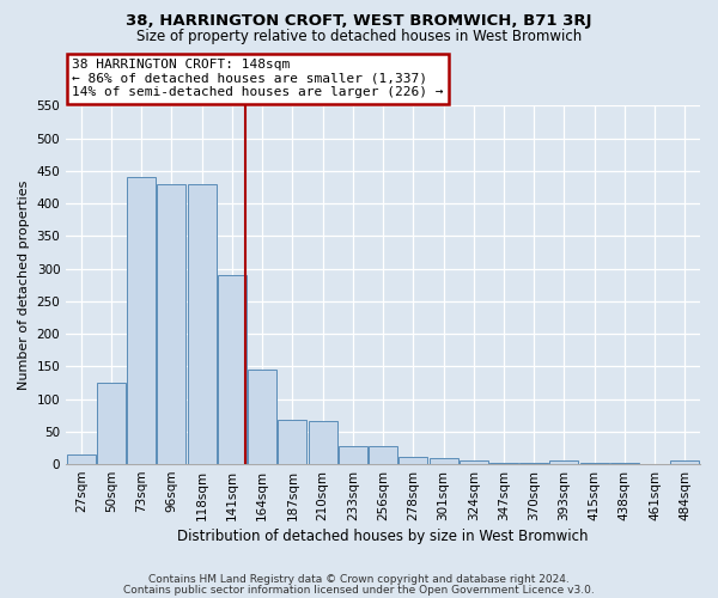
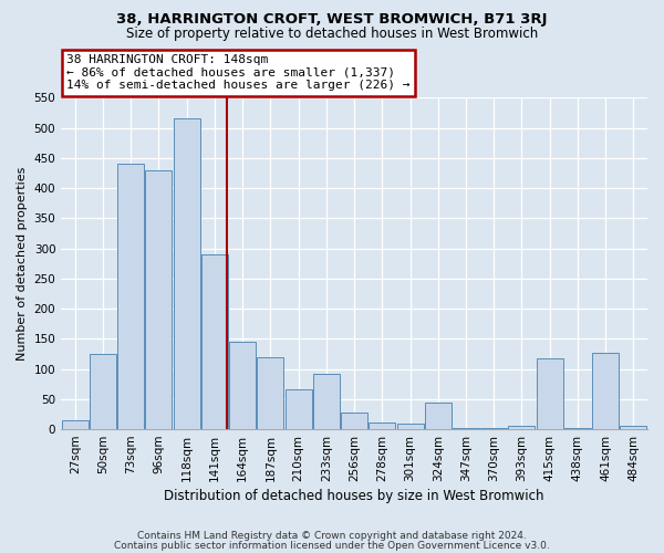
118sqm: 430 -> 516
187sqm: 68 -> 120
233sqm: 27 -> 92
324sqm: 5 -> 44
415sqm: 2 -> 118
461sqm: 1 -> 126
